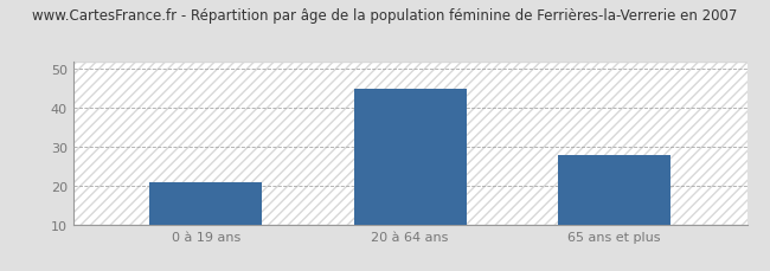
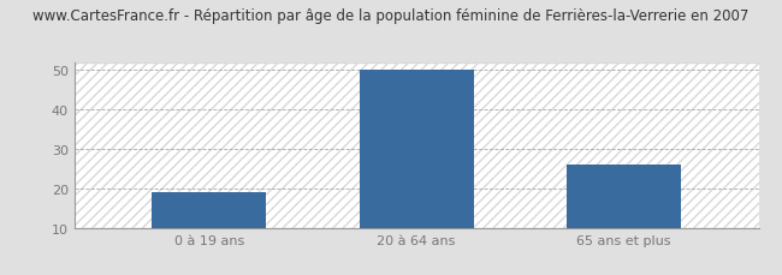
0 à 19 ans: 21 -> 19
20 à 64 ans: 45 -> 50
65 ans et plus: 28 -> 26
